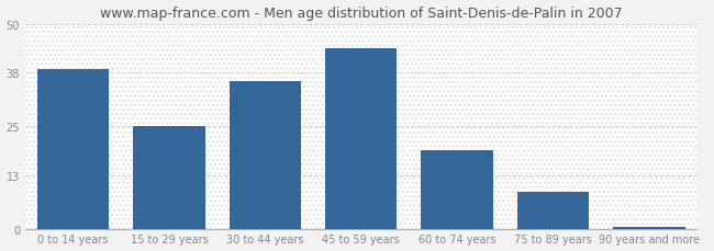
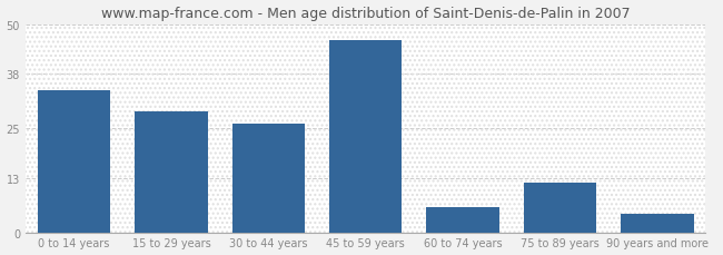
0 to 14 years: 39.0 -> 34.0
15 to 29 years: 25.0 -> 29.0
30 to 44 years: 36.0 -> 26.0
45 to 59 years: 44.0 -> 46.0
60 to 74 years: 19.0 -> 6.0
75 to 89 years: 9.0 -> 12.0
90 years and more: 0.5 -> 4.5
